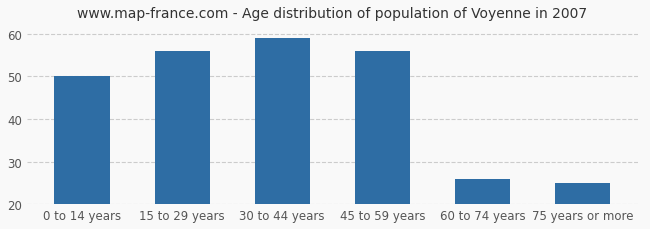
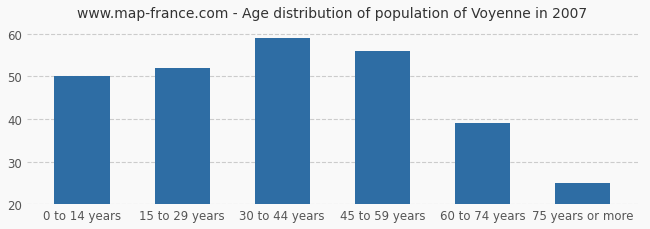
15 to 29 years: 56 -> 52
60 to 74 years: 26 -> 39
